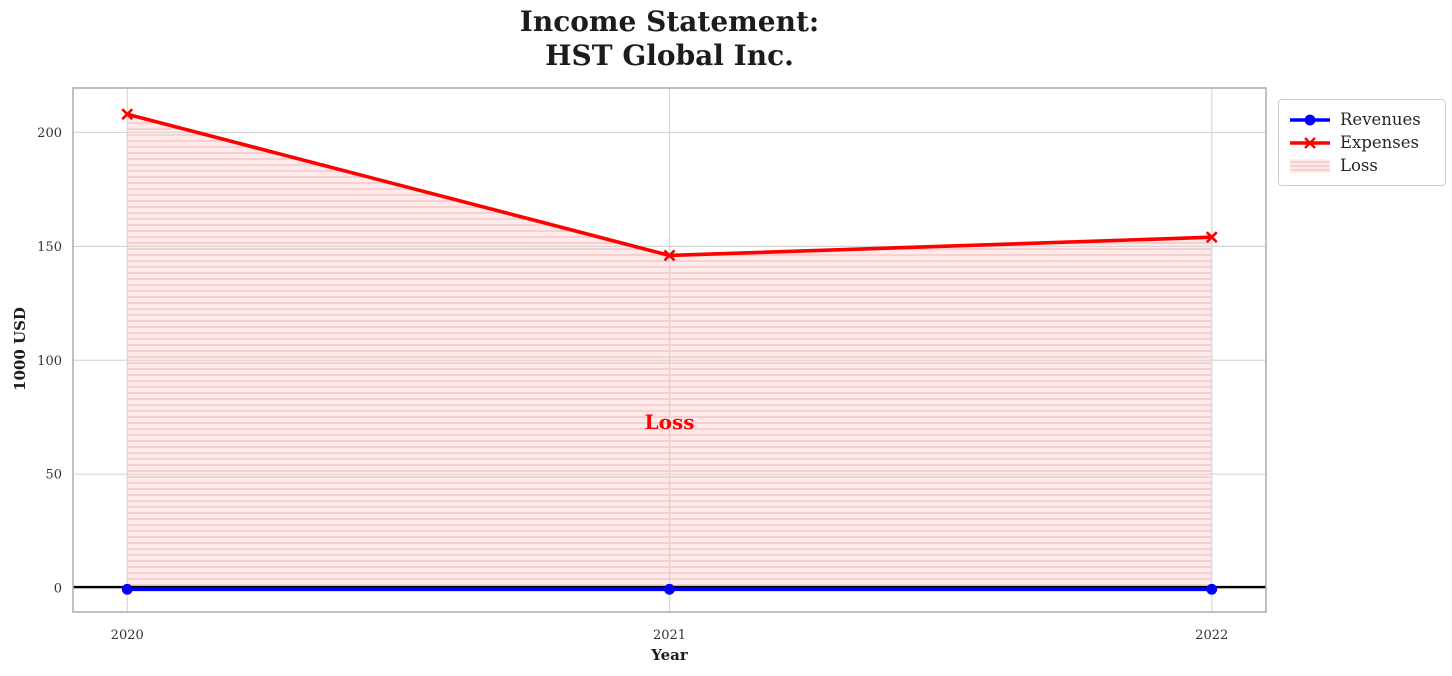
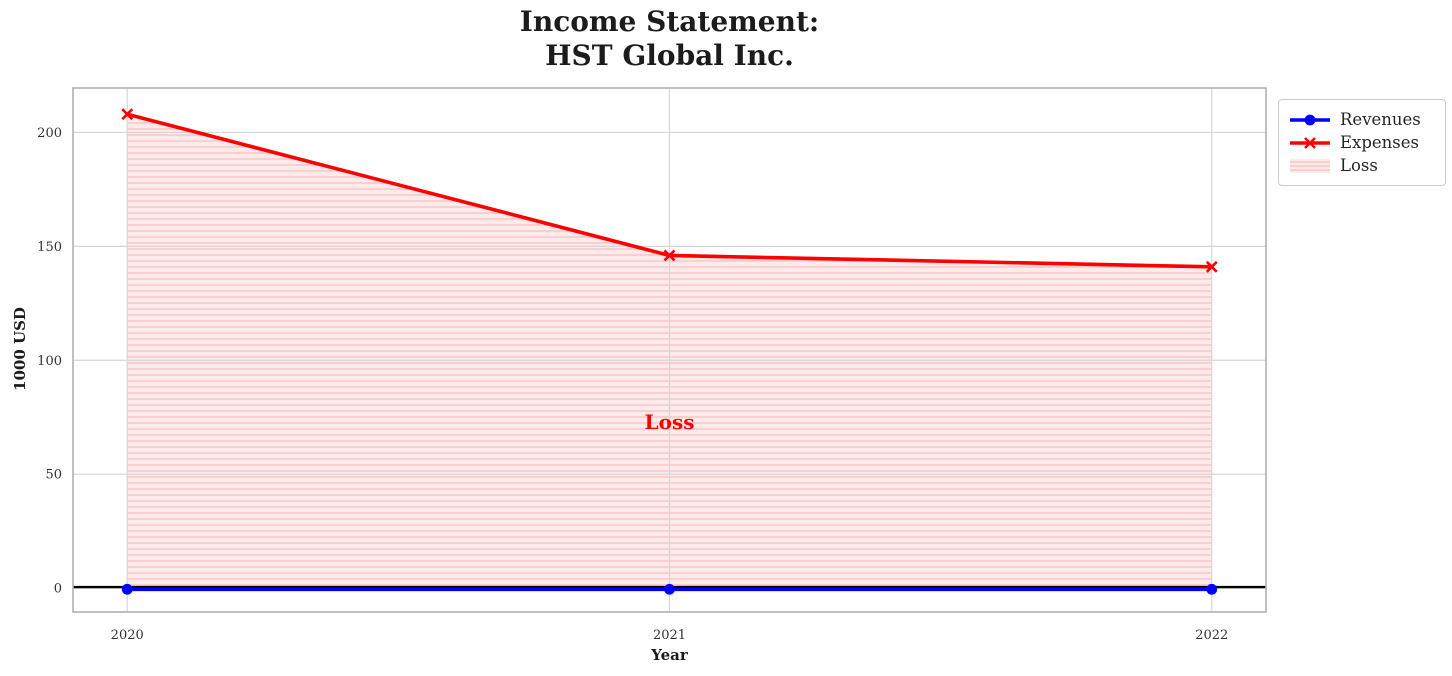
Expenses/2022: 154 -> 141
